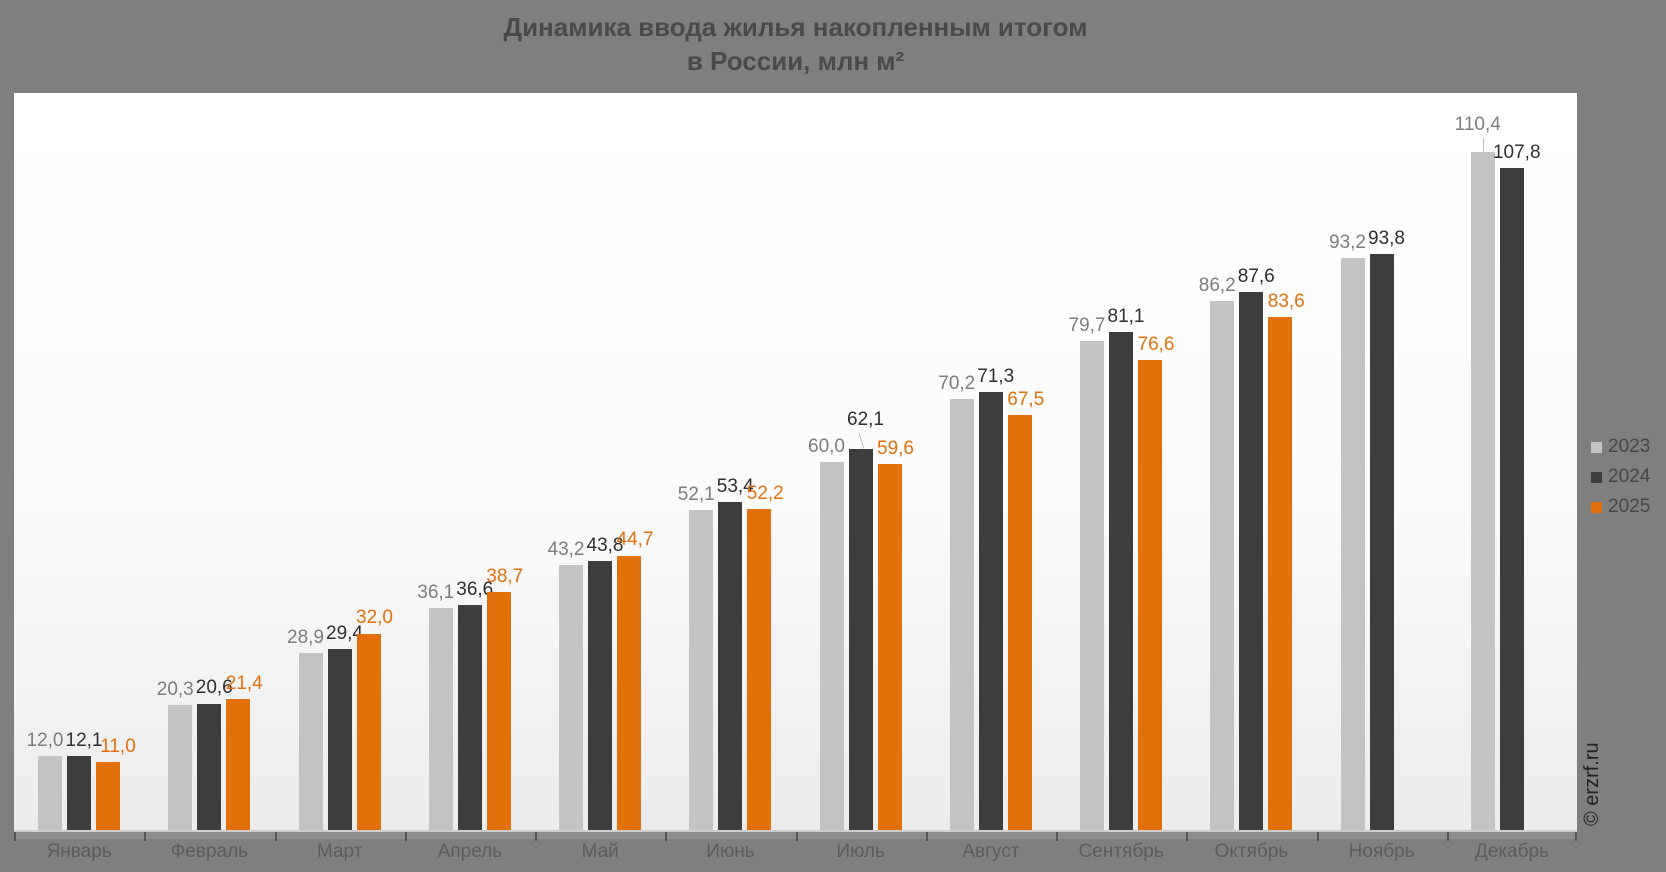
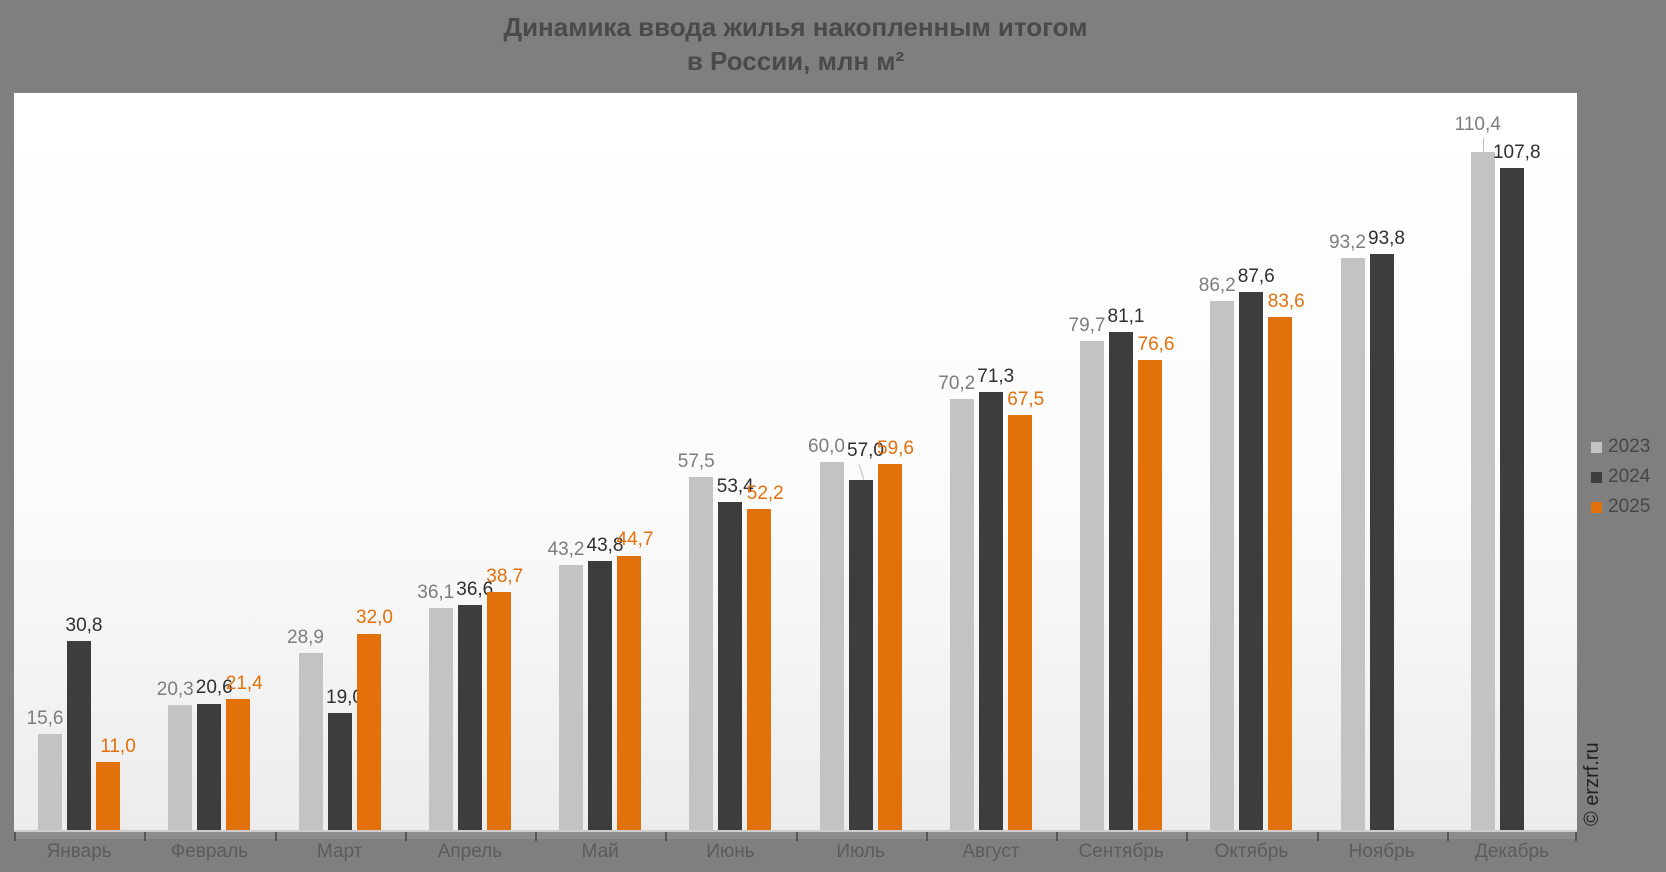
2023/Январь: 12,0 -> 15,6
2024/Январь: 12,1 -> 30,8
2024/Март: 29,4 -> 19,0
2023/Июнь: 52,1 -> 57,5
2024/Июль: 62,1 -> 57,0
